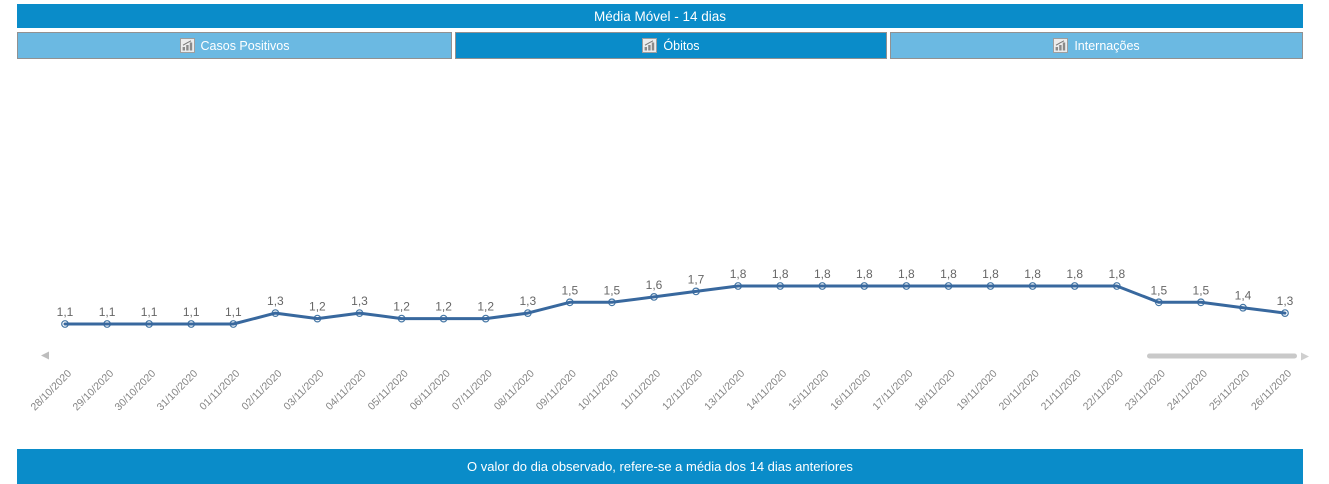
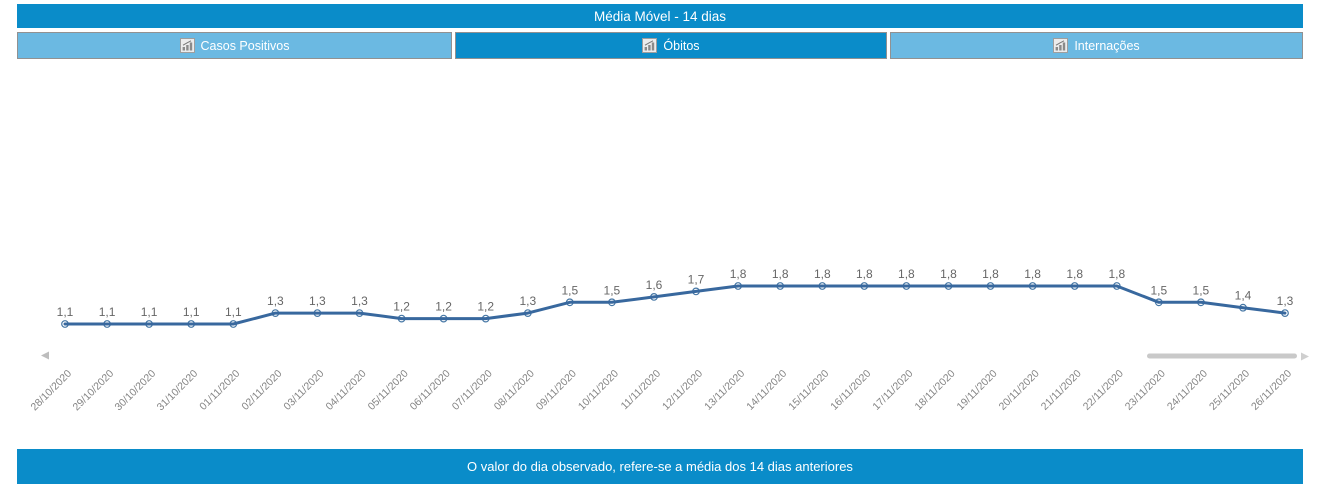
03/11/2020: 1,2 -> 1,3
